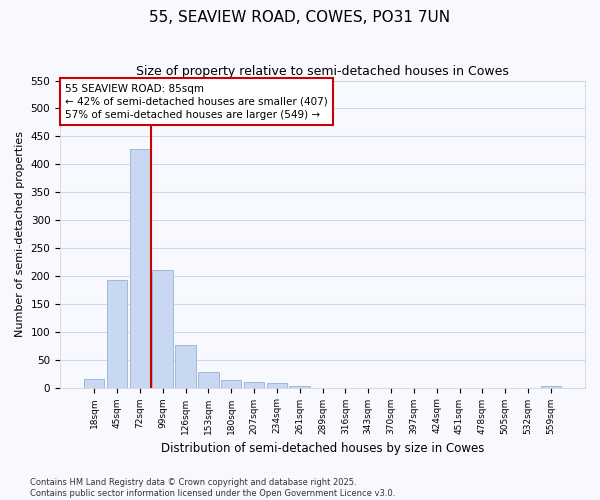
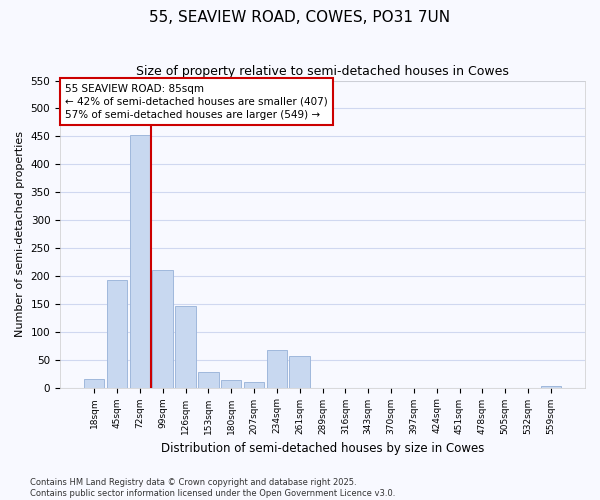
72sqm: 428 -> 452
126sqm: 77 -> 146
234sqm: 8 -> 68
261sqm: 2 -> 56
